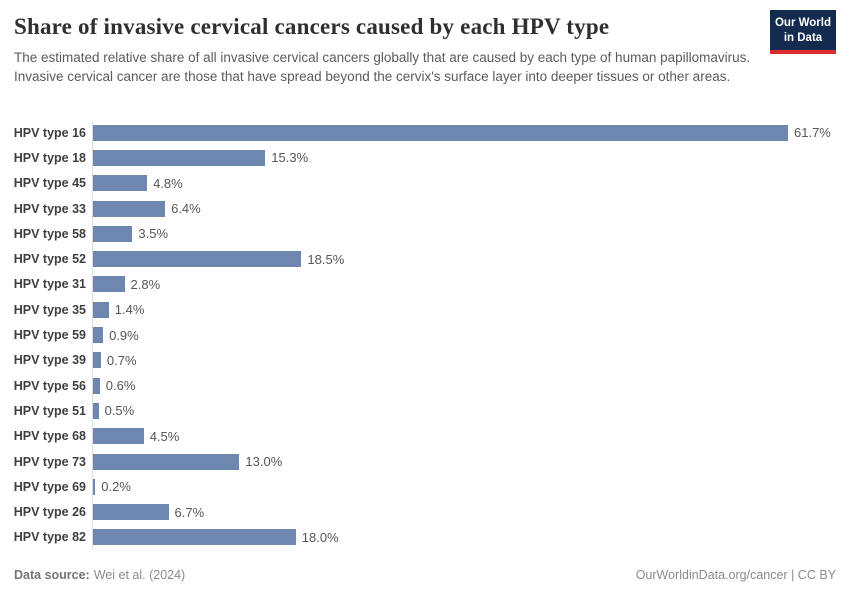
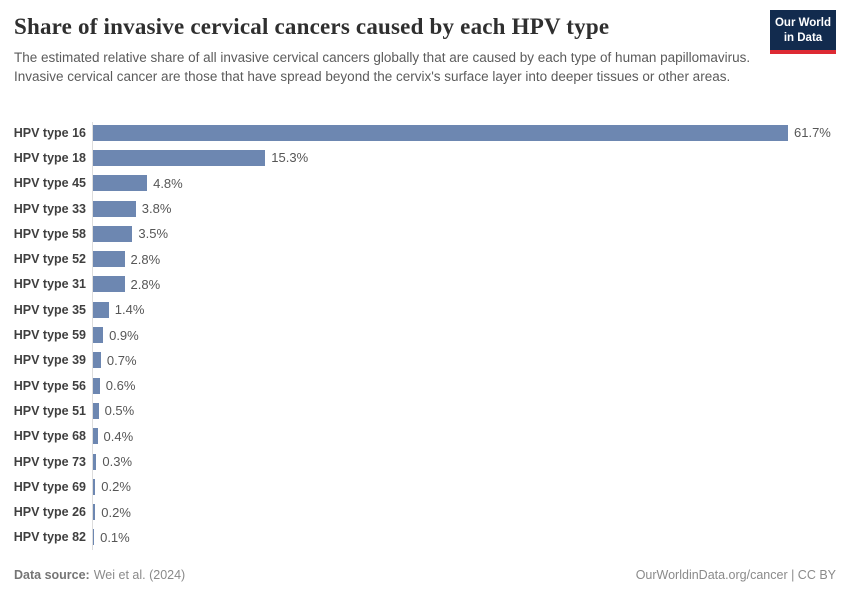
HPV type 33: 6.4% -> 3.8%
HPV type 52: 18.5% -> 2.8%
HPV type 68: 4.5% -> 0.4%
HPV type 73: 13.0% -> 0.3%
HPV type 26: 6.7% -> 0.2%
HPV type 82: 18.0% -> 0.1%
